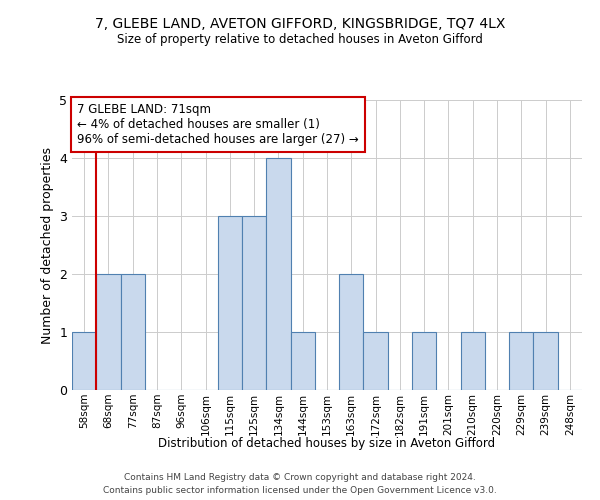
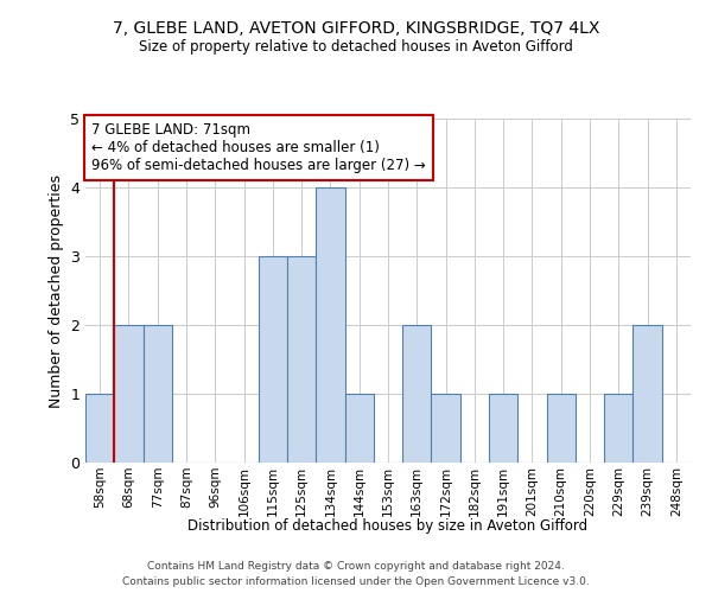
239sqm: 1 -> 2
